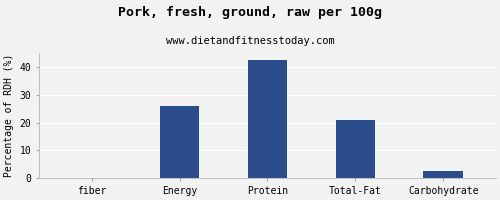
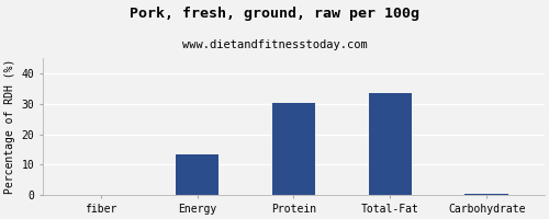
Energy: 26.0 -> 13.3
Protein: 42.5 -> 30.2
Total-Fat: 21.0 -> 33.3
Carbohydrate: 2.5 -> 0.3
